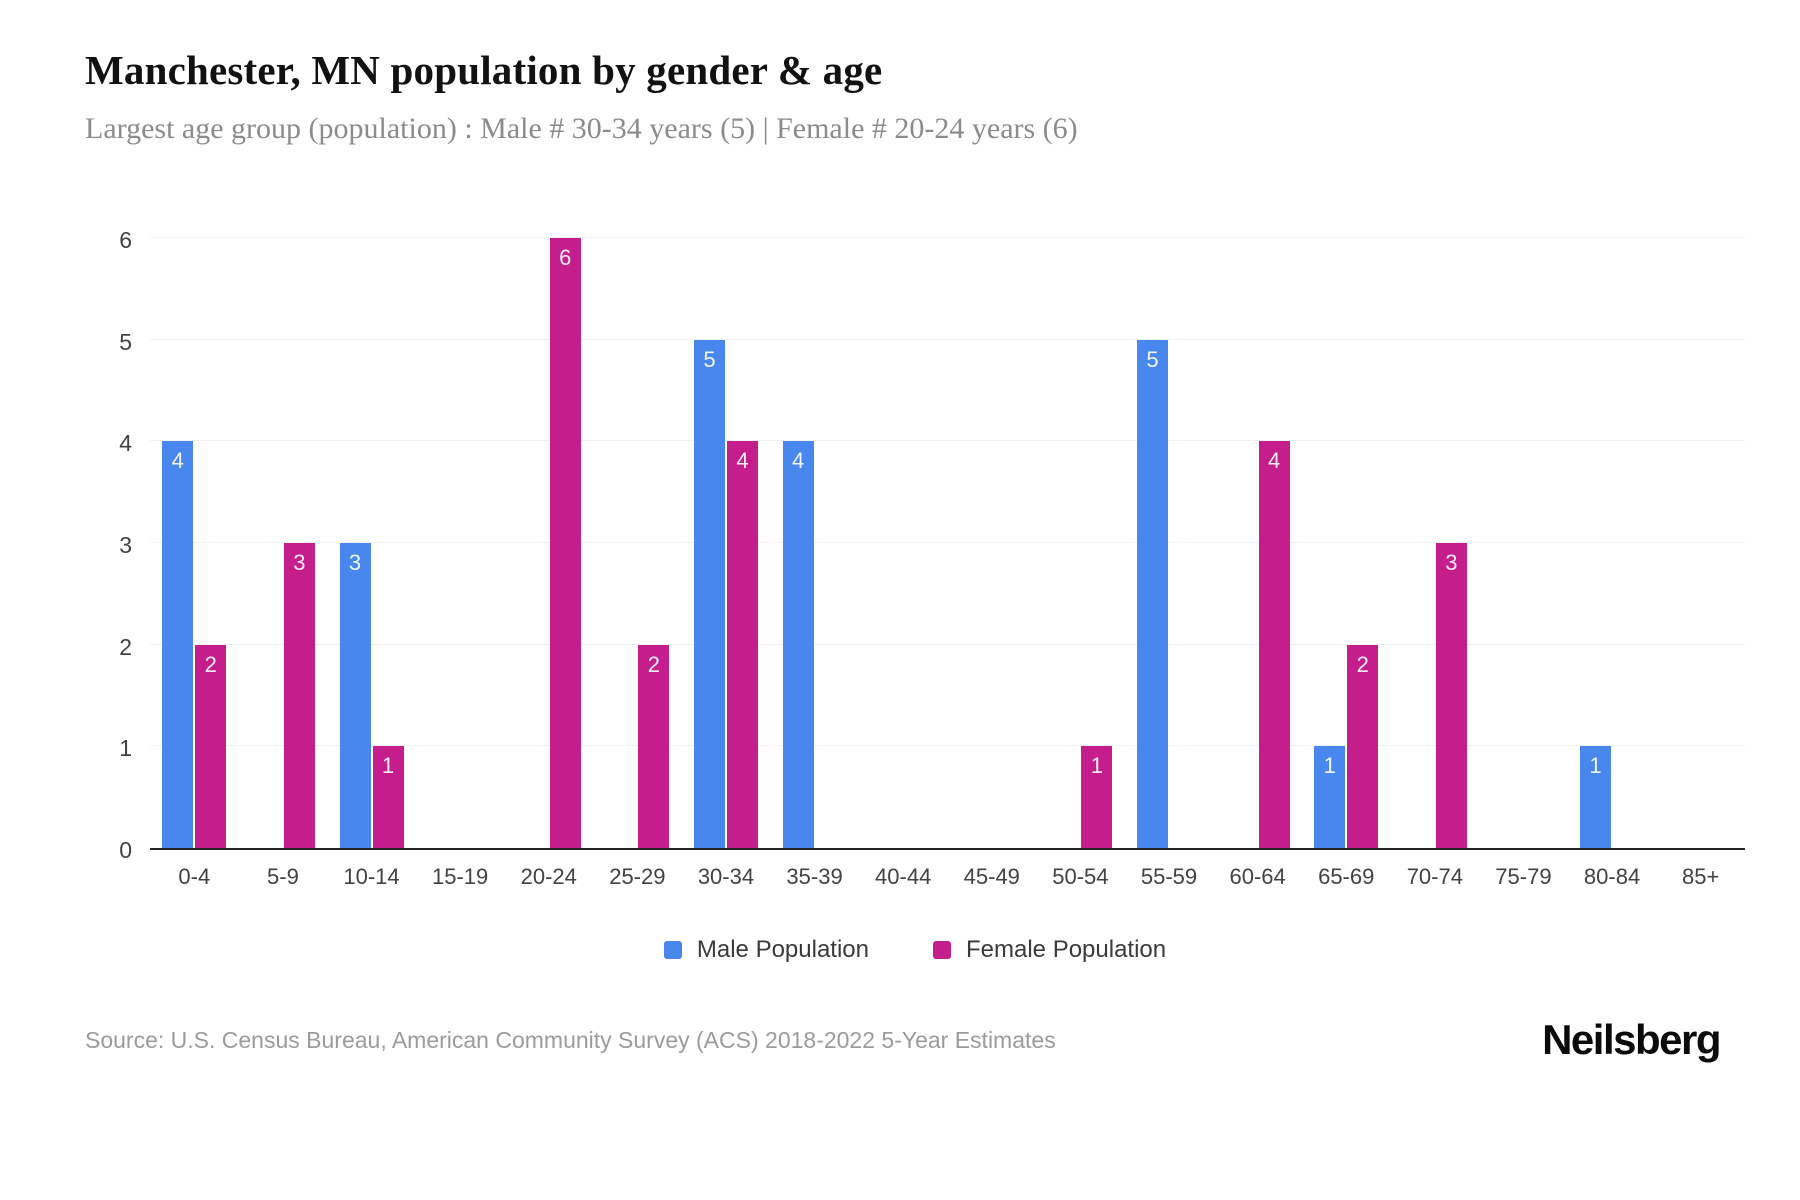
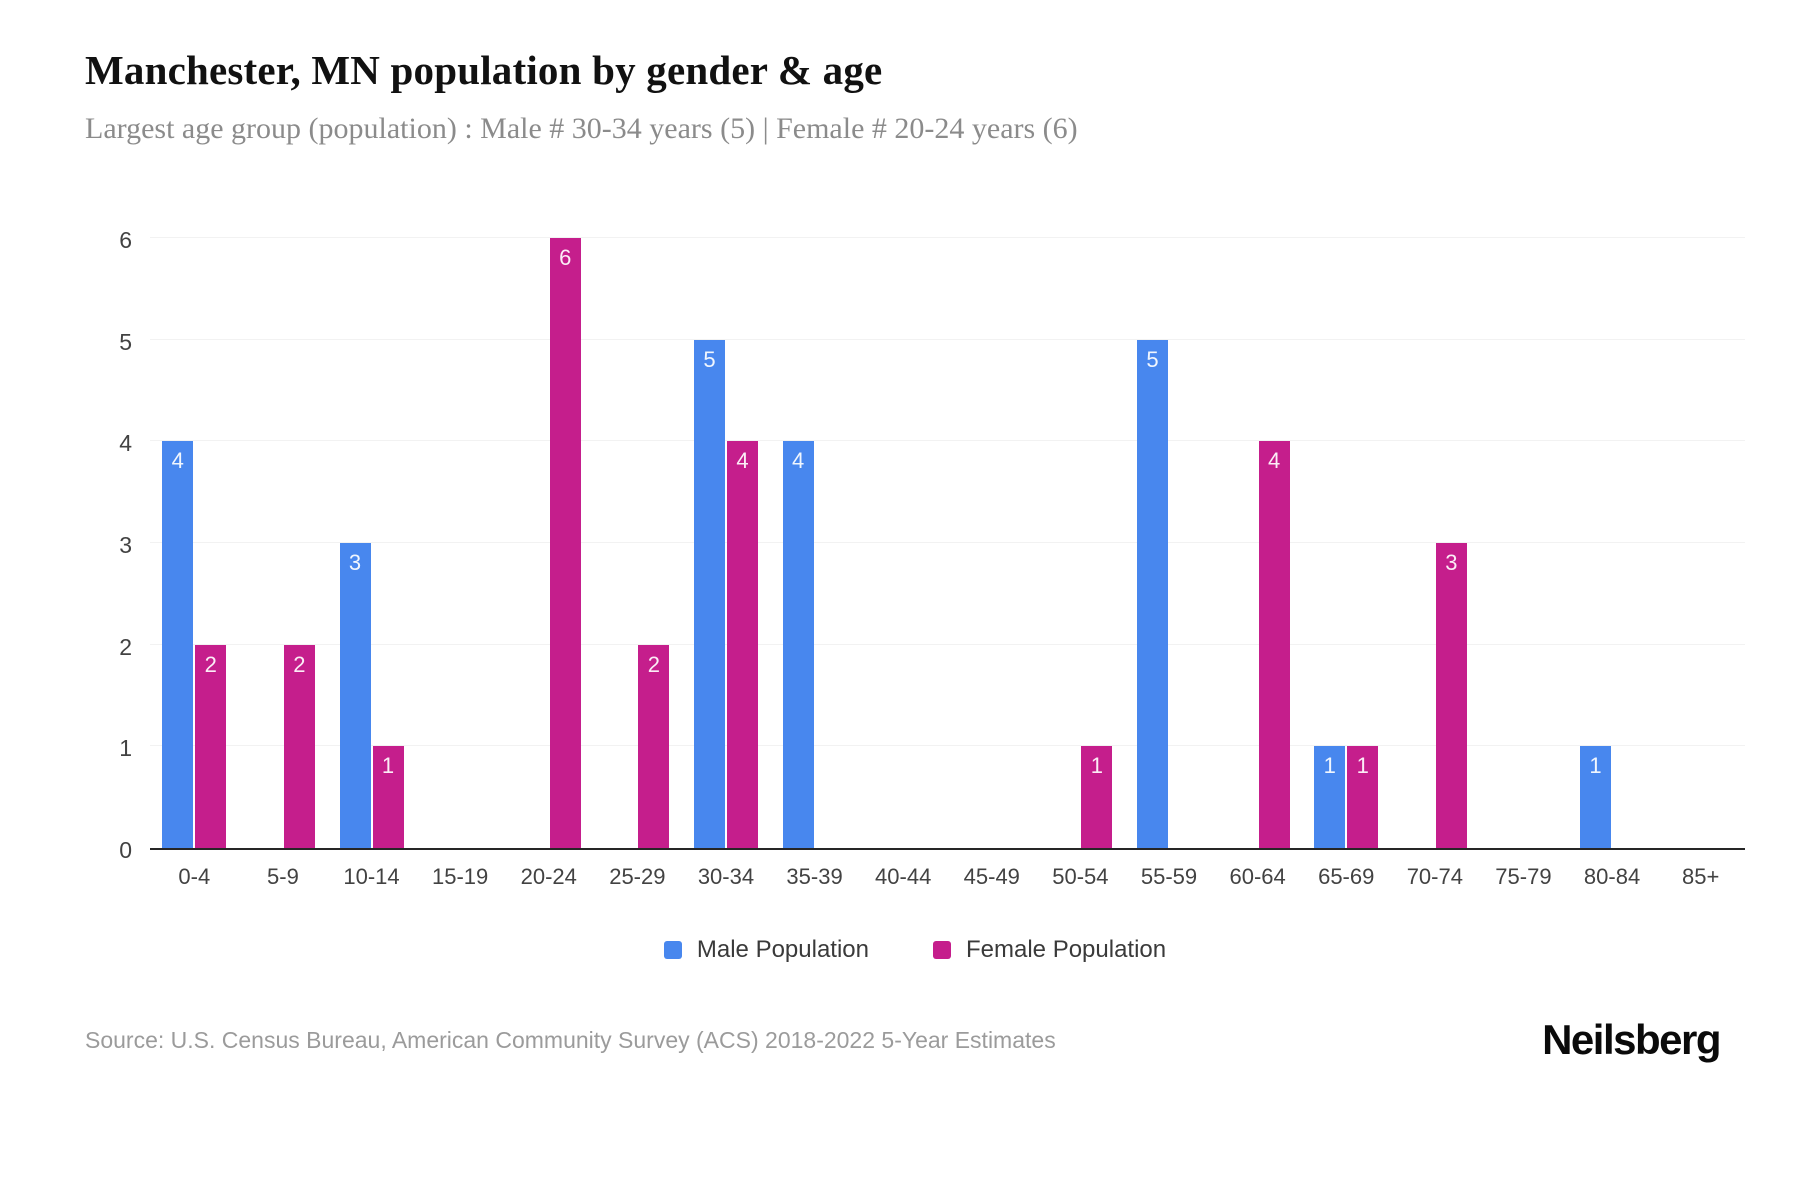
Female Population/5-9: 3 -> 2
Female Population/65-69: 2 -> 1
